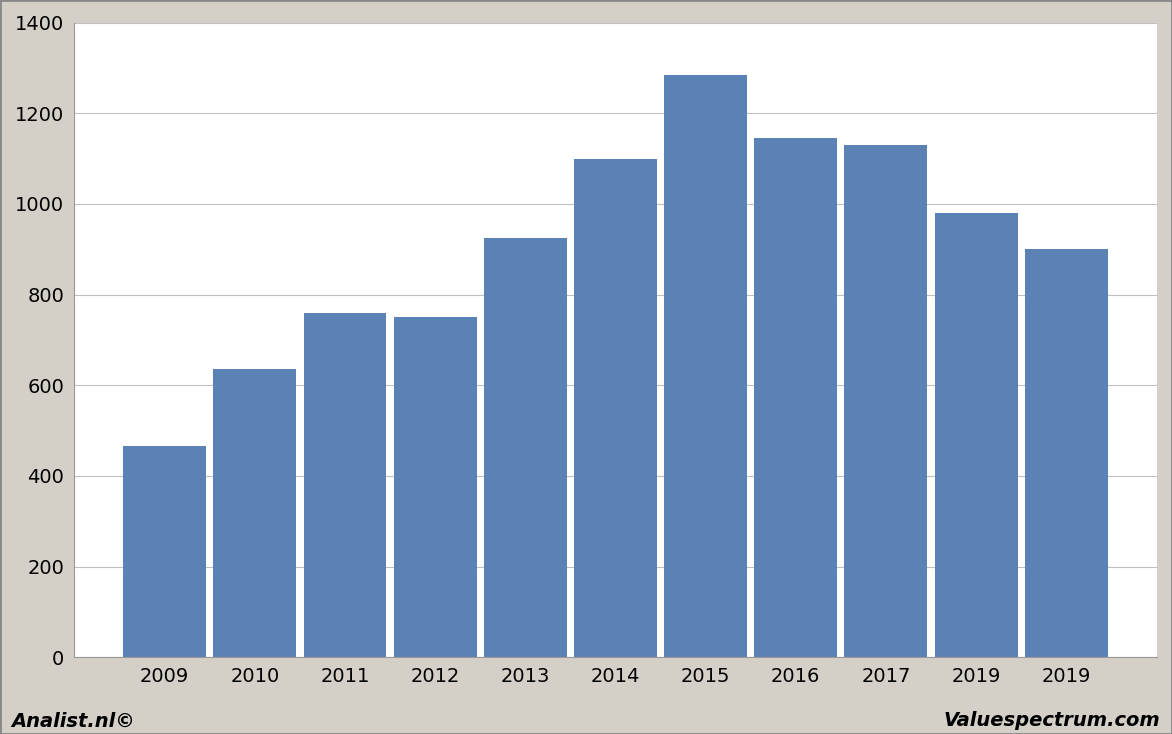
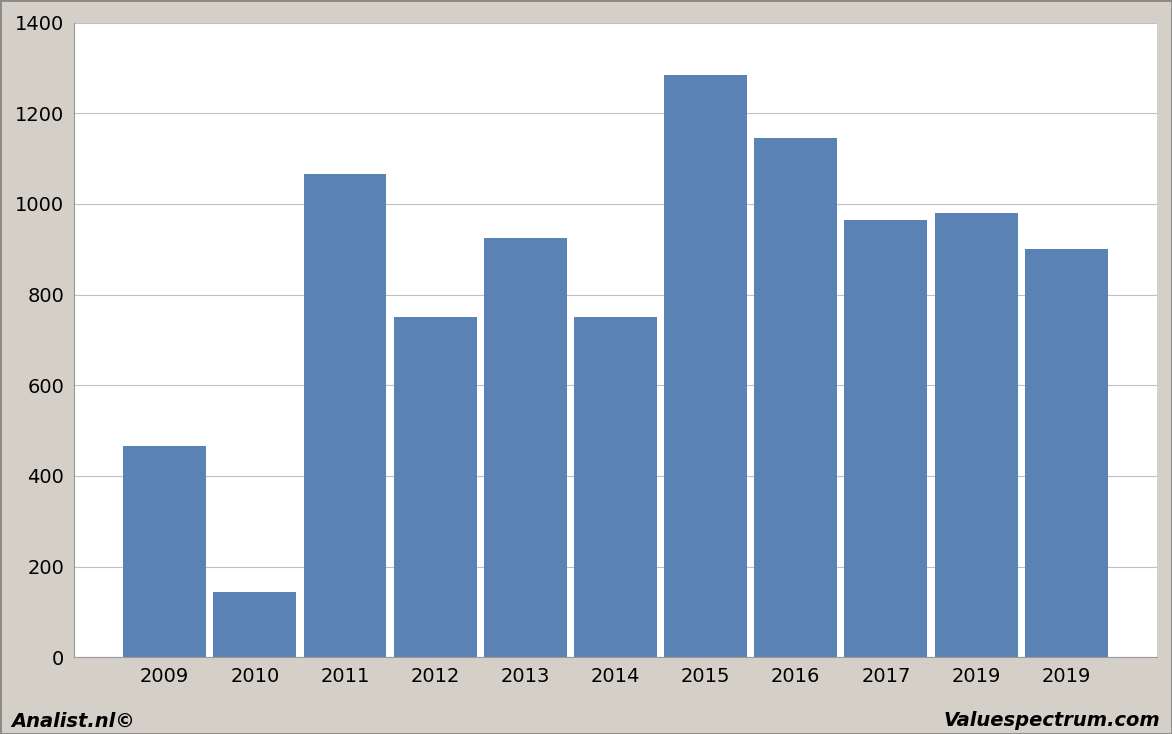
2010: 635 -> 145
2011: 760 -> 1065
2014: 1100 -> 750
2017: 1130 -> 965
